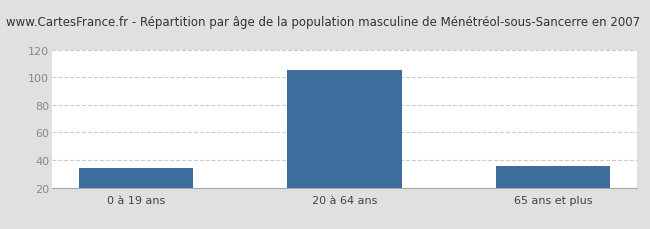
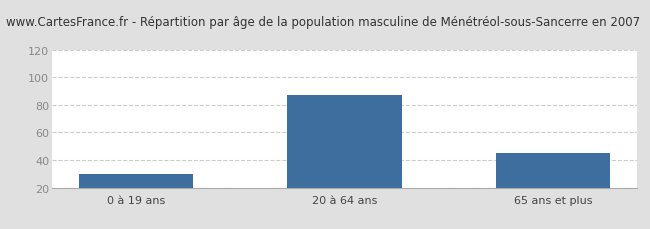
0 à 19 ans: 34 -> 30
20 à 64 ans: 105 -> 87
65 ans et plus: 36 -> 45
